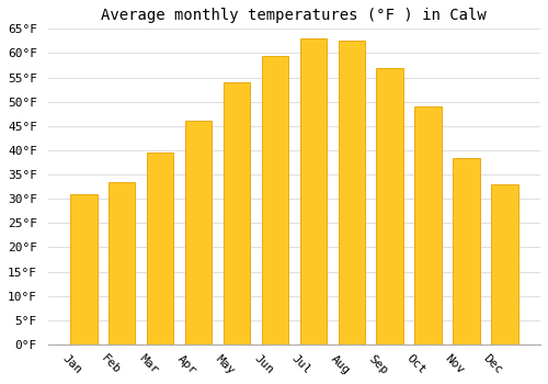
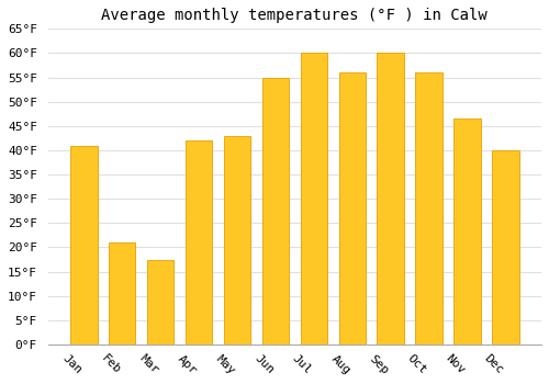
Jan: 31.0°F -> 41.0°F
Feb: 33.5°F -> 21.0°F
Mar: 39.5°F -> 17.5°F
Apr: 46.0°F -> 42.0°F
May: 54.0°F -> 43.0°F
Jun: 59.5°F -> 55.0°F
Jul: 63.0°F -> 60.0°F
Aug: 62.5°F -> 56.0°F
Sep: 57.0°F -> 60.0°F
Oct: 49.0°F -> 56.0°F
Nov: 38.5°F -> 46.5°F
Dec: 33.0°F -> 40.0°F
